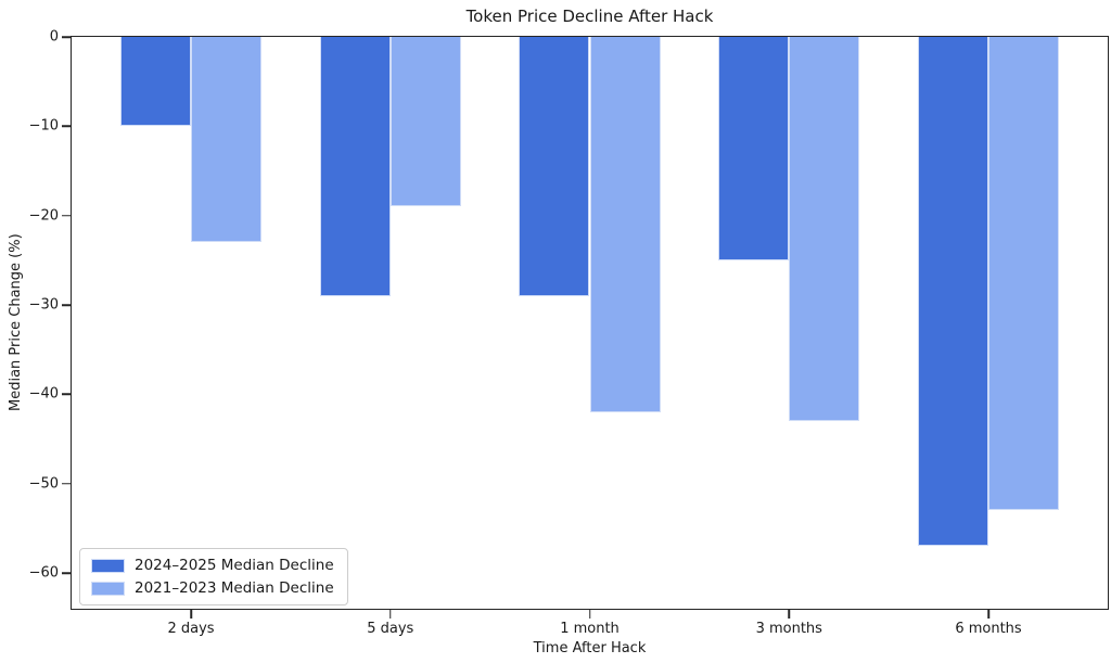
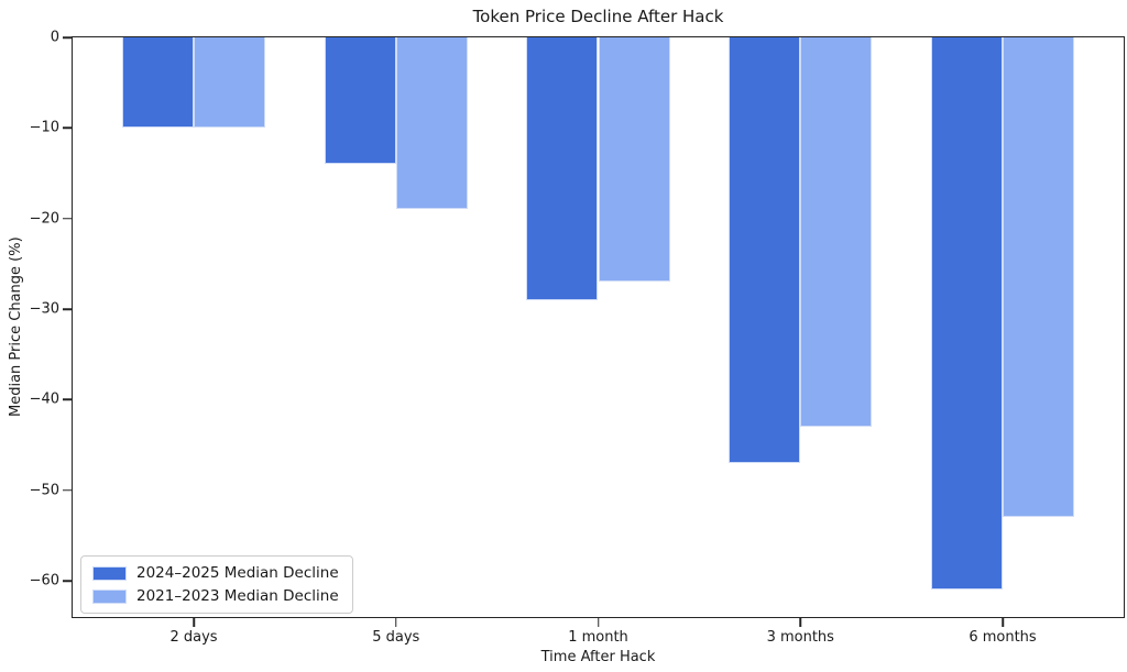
2021–2023 Median Decline/2 days: -23 -> -10
2024–2025 Median Decline/5 days: -29 -> -14
2021–2023 Median Decline/1 month: -42 -> -27
2024–2025 Median Decline/3 months: -25 -> -47
2024–2025 Median Decline/6 months: -57 -> -61
